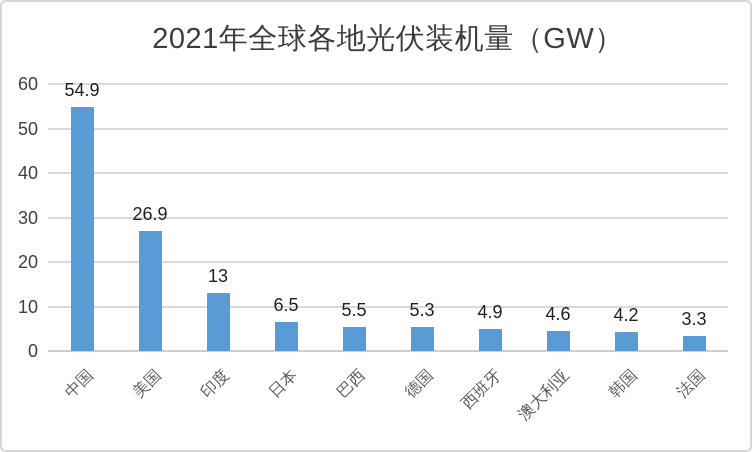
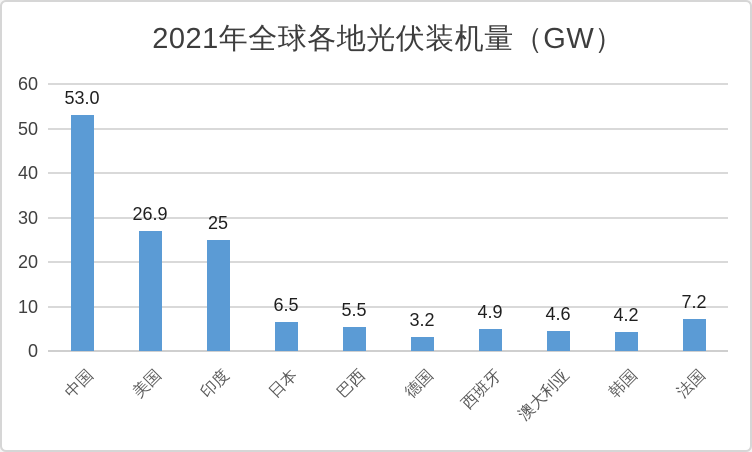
中国: 54.9 -> 53.0
印度: 13 -> 25
德国: 5.3 -> 3.2
法国: 3.3 -> 7.2
